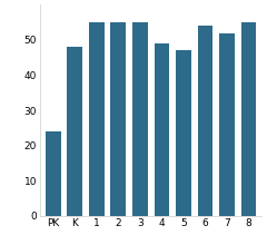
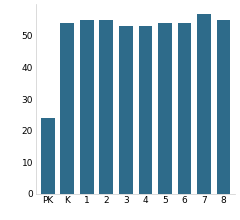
K: 48 -> 54
3: 55 -> 53
4: 49 -> 53
5: 47 -> 54
7: 52 -> 57
